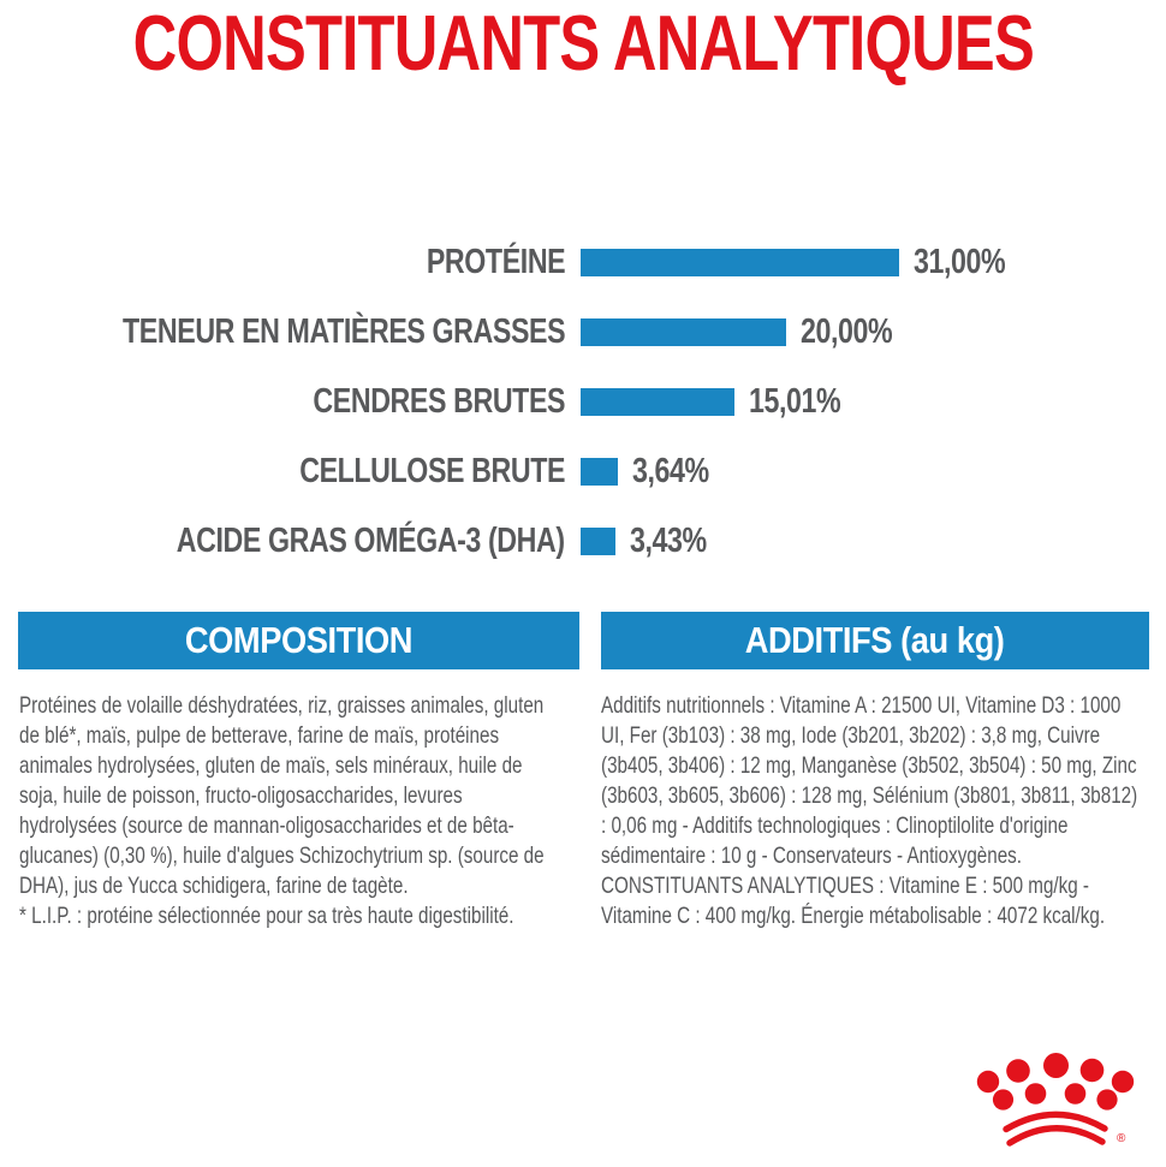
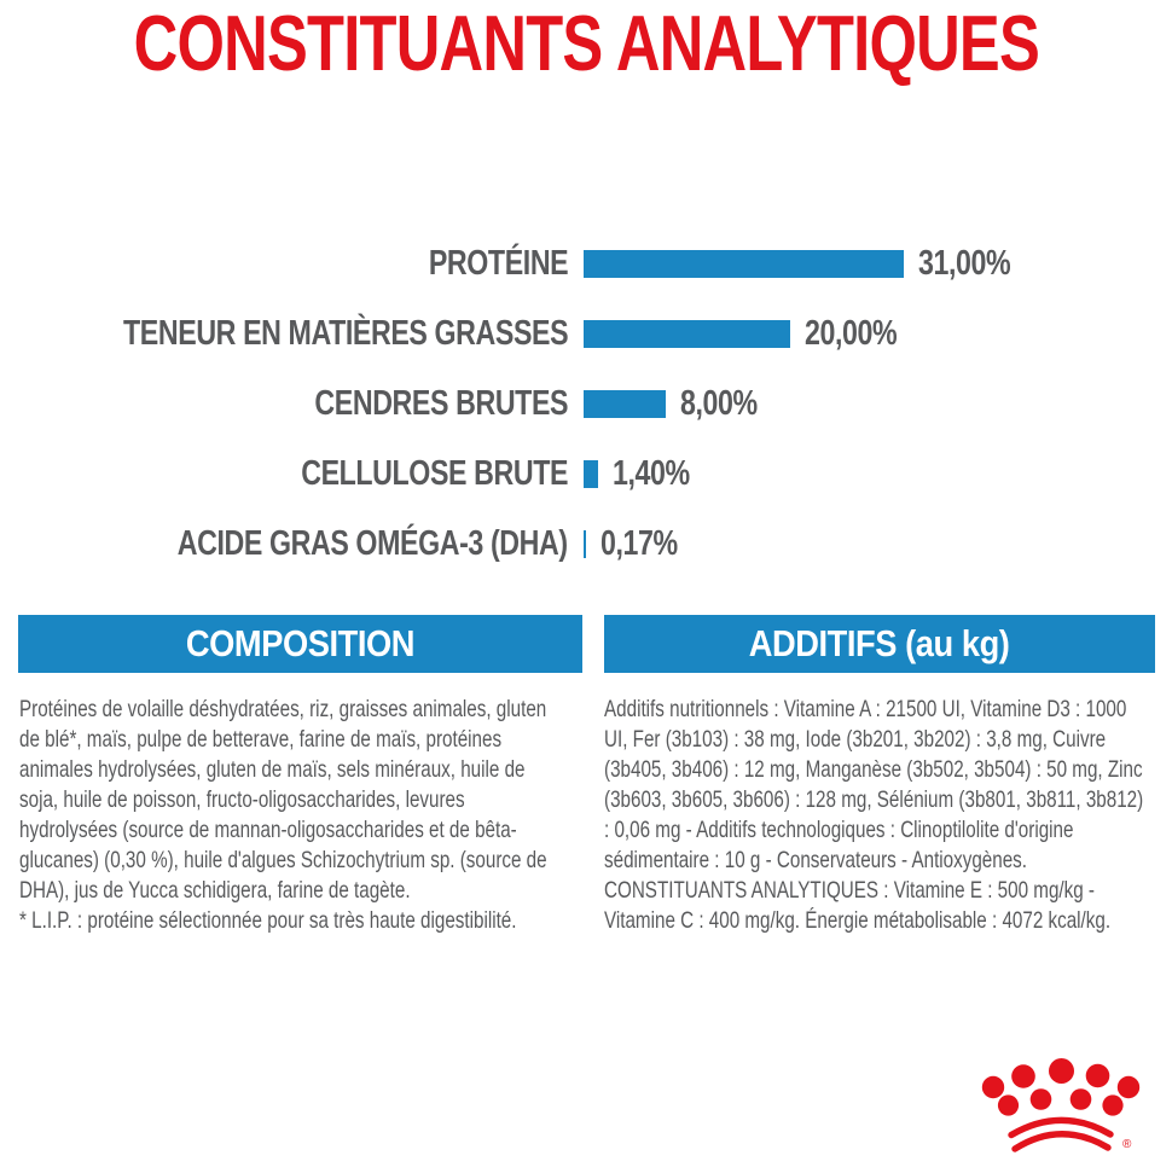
CENDRES BRUTES: 15,01% -> 8,00%
CELLULOSE BRUTE: 3,64% -> 1,40%
ACIDE GRAS OMÉGA-3 (DHA): 3,43% -> 0,17%
